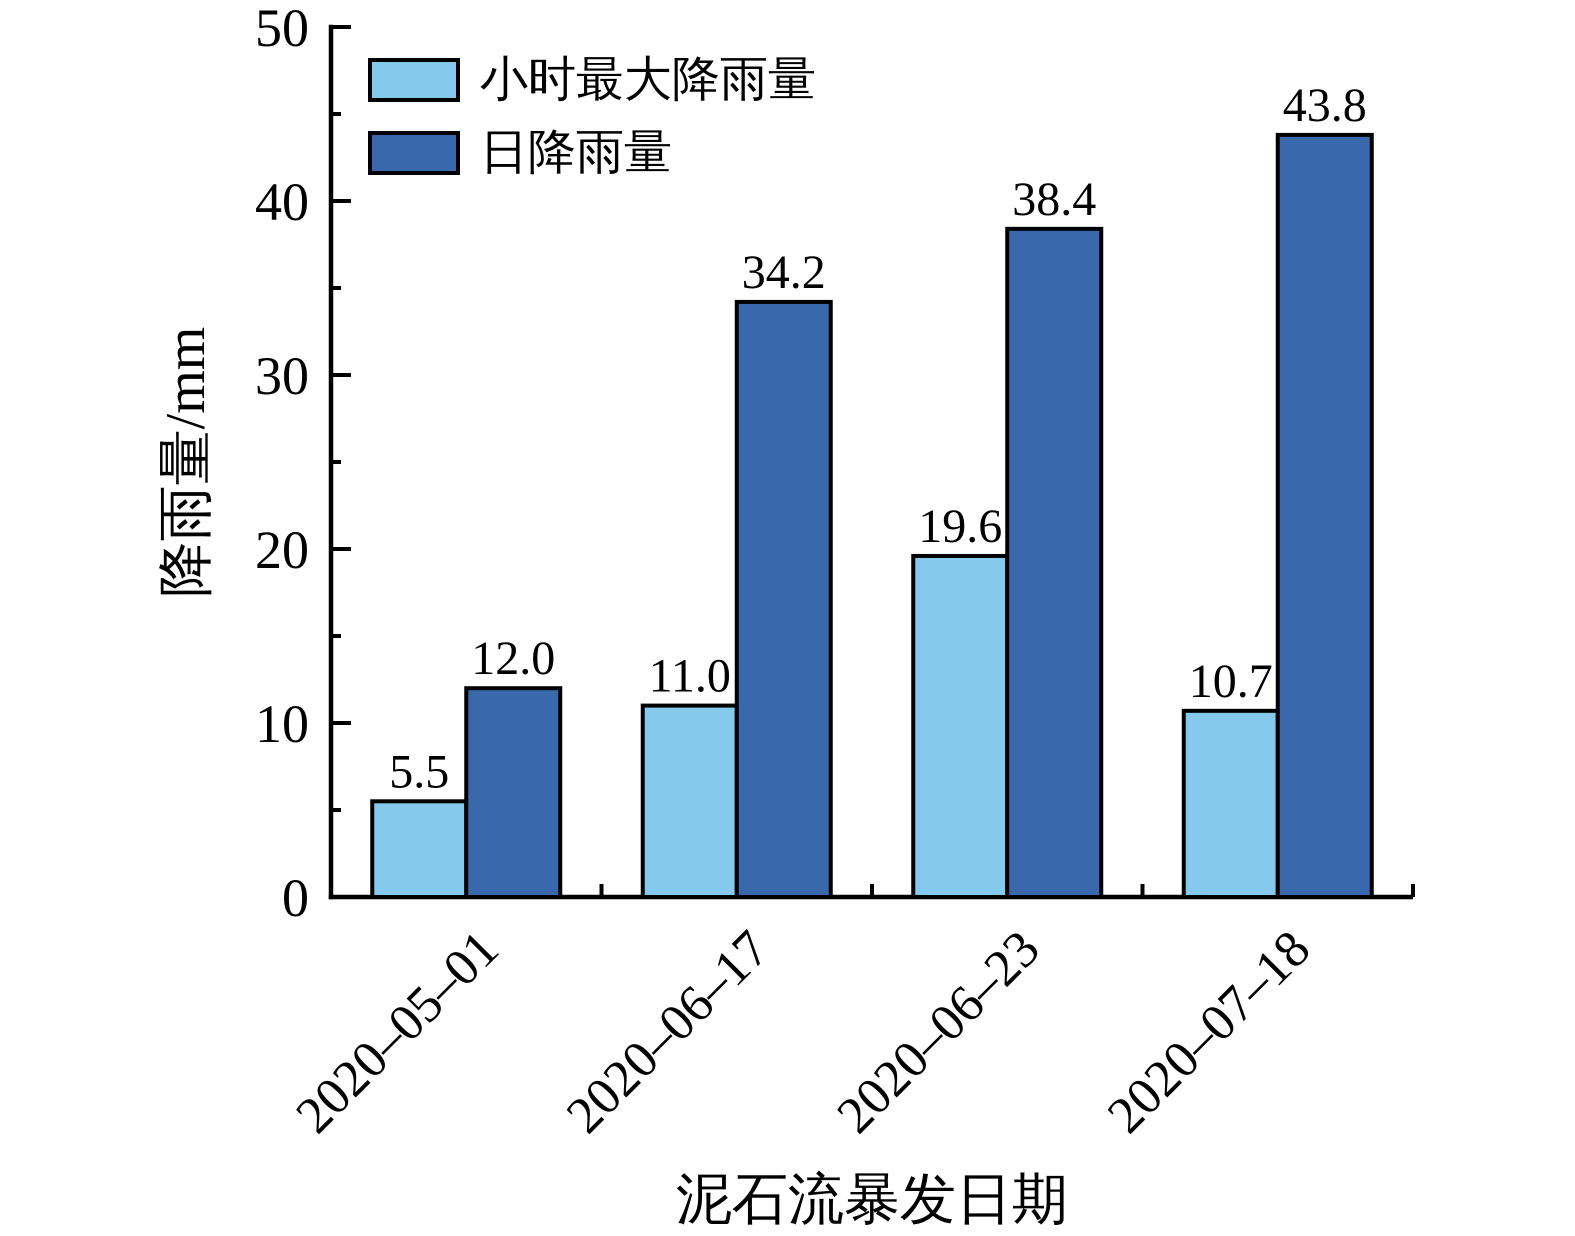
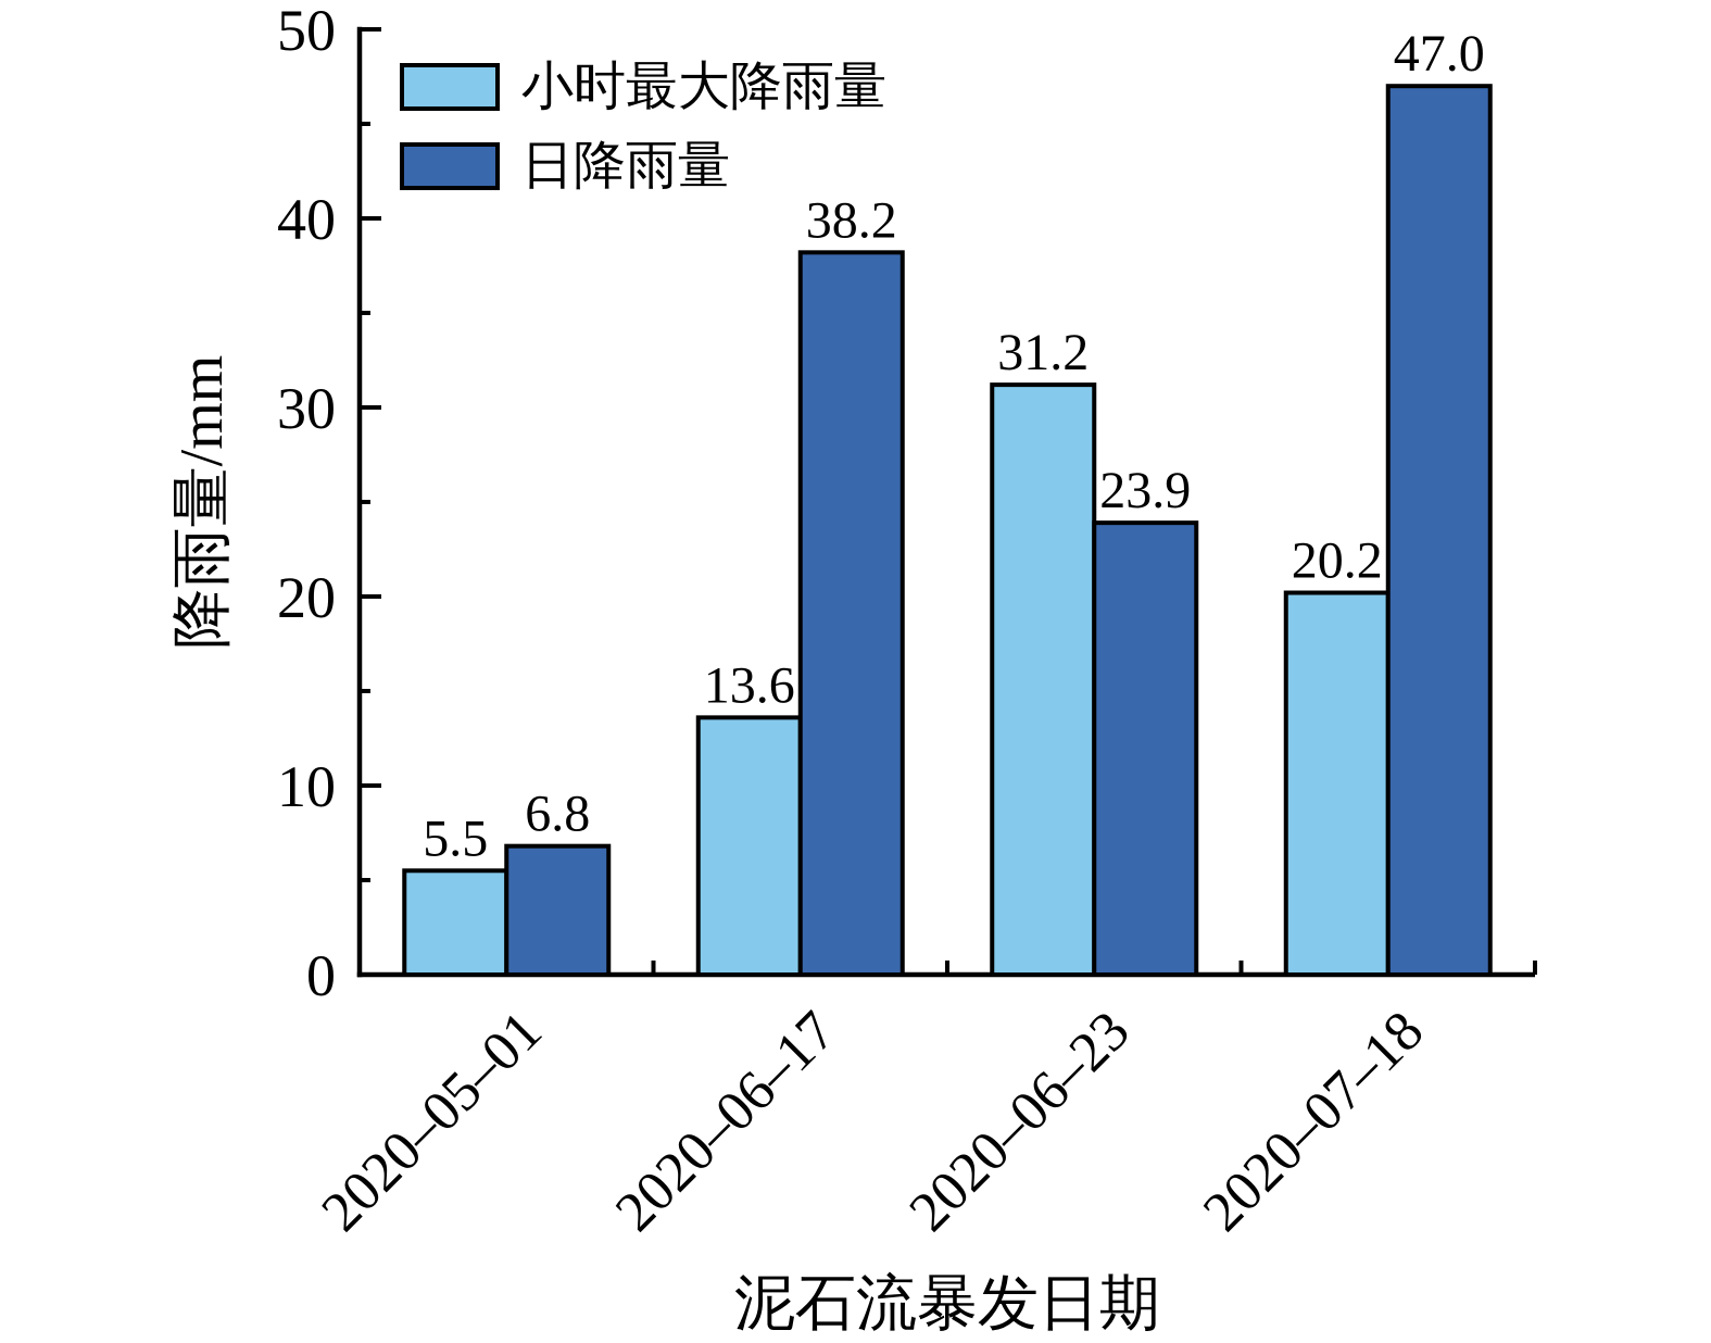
日降雨量/2020–05–01: 12.0 -> 6.8
小时最大降雨量/2020–06–17: 11.0 -> 13.6
日降雨量/2020–06–17: 34.2 -> 38.2
小时最大降雨量/2020–06–23: 19.6 -> 31.2
日降雨量/2020–06–23: 38.4 -> 23.9
小时最大降雨量/2020–07–18: 10.7 -> 20.2
日降雨量/2020–07–18: 43.8 -> 47.0
